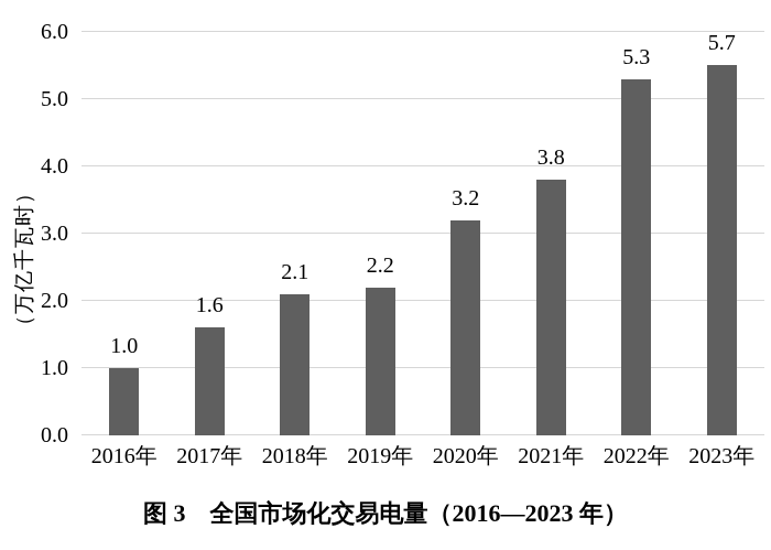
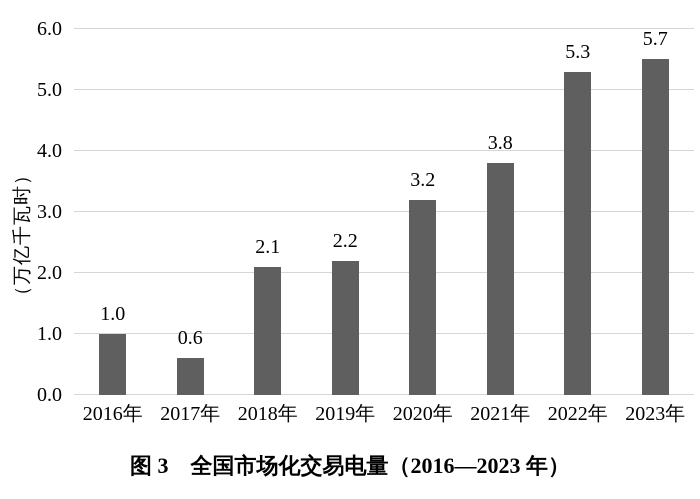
2017年: 1.6 -> 0.6
